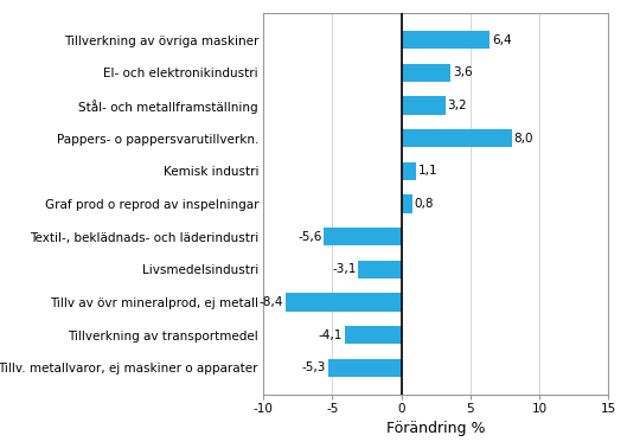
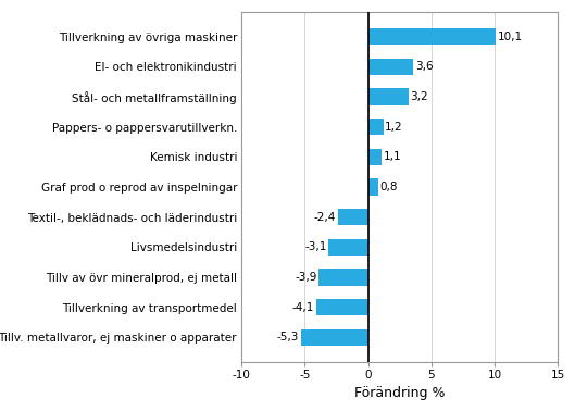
Tillverkning av övriga maskiner: 6,4 -> 10,1
Pappers- o pappersvarutillverkn.: 8,0 -> 1,2
Textil-, beklädnads- och läderindustri: -5,6 -> -2,4
Tillv av övr mineralprod, ej metall: -8,4 -> -3,9
